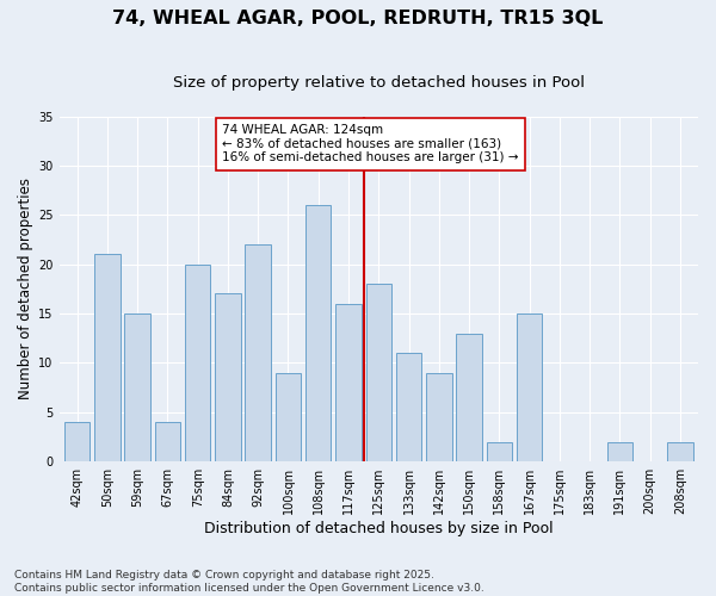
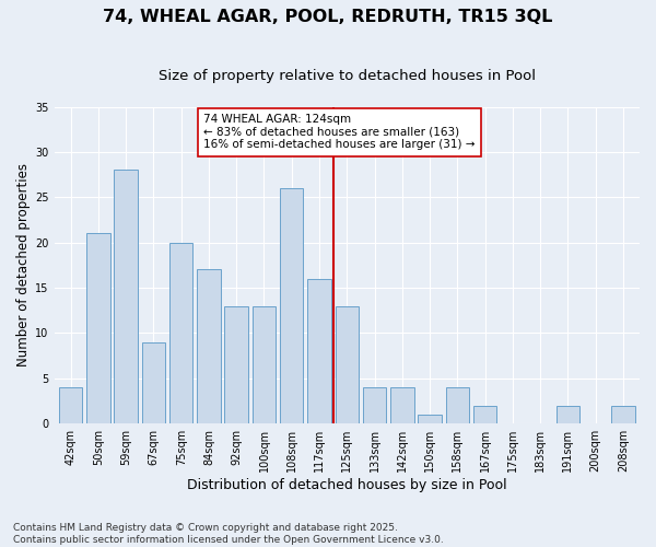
59sqm: 15 -> 28
67sqm: 4 -> 9
92sqm: 22 -> 13
100sqm: 9 -> 13
125sqm: 18 -> 13
133sqm: 11 -> 4
142sqm: 9 -> 4
150sqm: 13 -> 1
158sqm: 2 -> 4
167sqm: 15 -> 2
